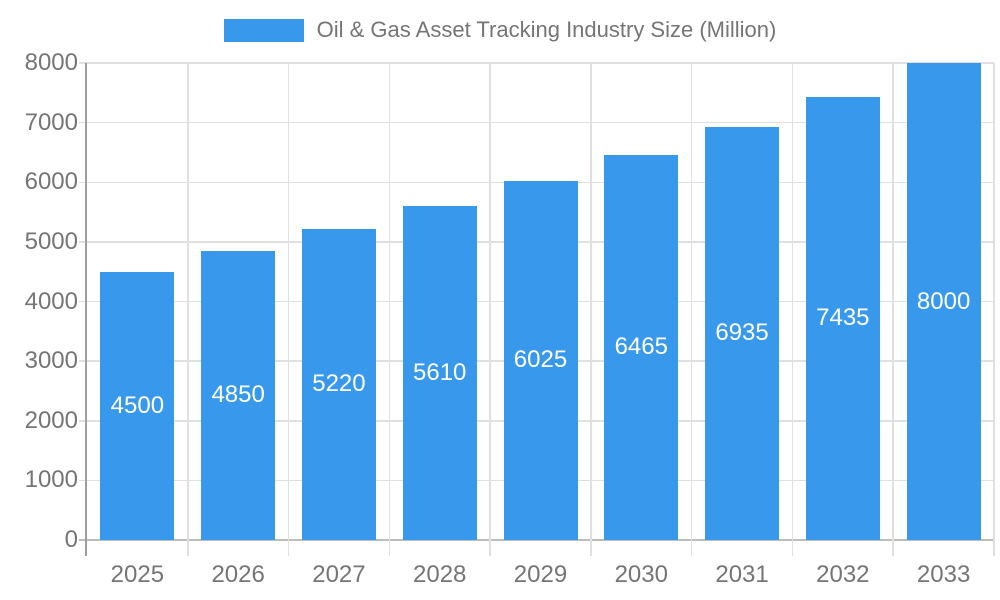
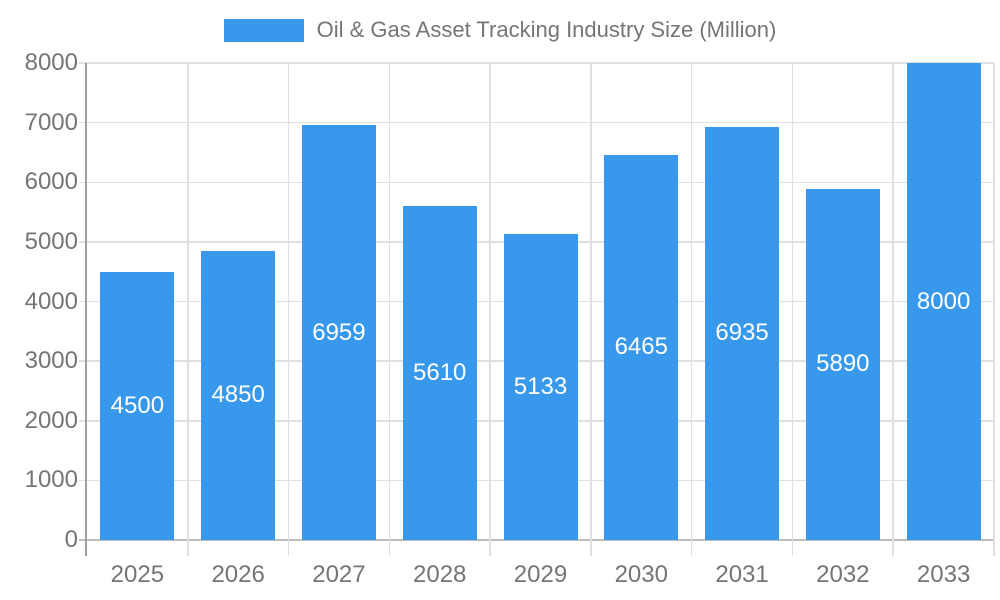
2027: 5220 -> 6959
2029: 6025 -> 5133
2032: 7435 -> 5890
